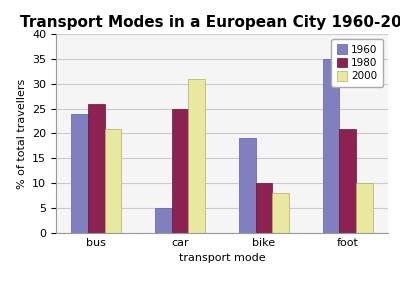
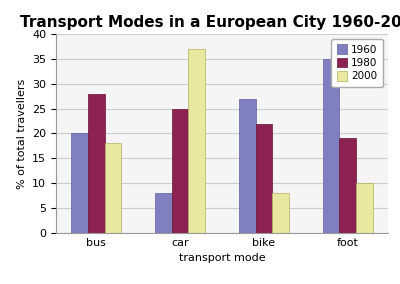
1960/bus: 24 -> 20
1980/bus: 26 -> 28
2000/bus: 21 -> 18
1960/car: 5 -> 8
2000/car: 31 -> 37
1960/bike: 19 -> 27
1980/bike: 10 -> 22
1980/foot: 21 -> 19
